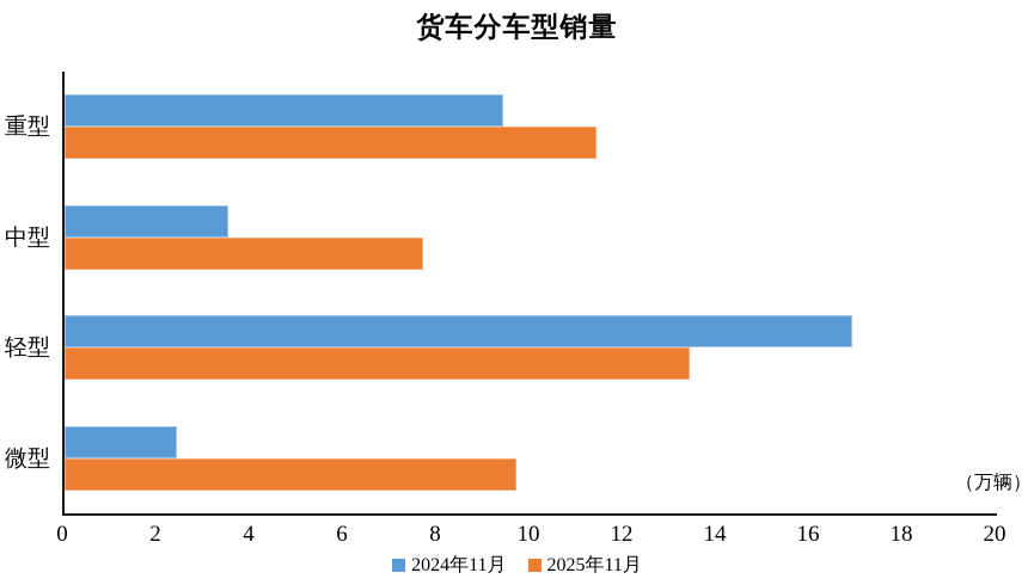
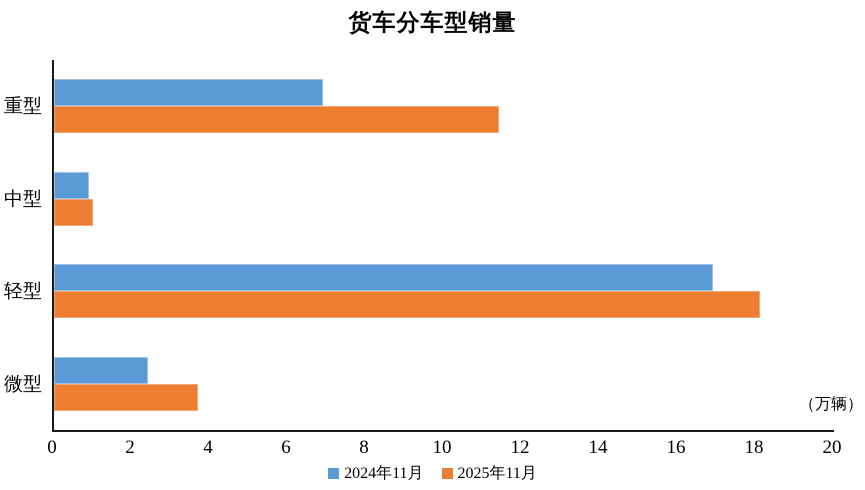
2024年11月/重型: 9.4 -> 6.9
2024年11月/中型: 3.5 -> 0.9
2025年11月/中型: 7.7 -> 1.0
2025年11月/轻型: 13.4 -> 18.1
2025年11月/微型: 9.7 -> 3.7
